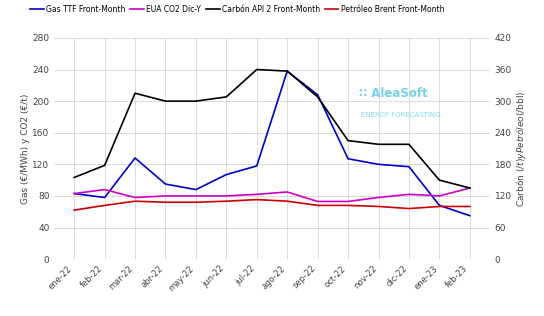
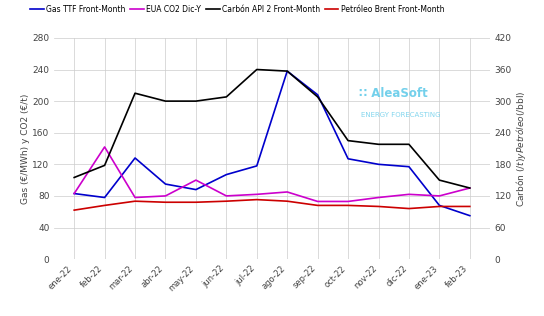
EUA CO2 Dic-Y/feb-22: 88 -> 142
EUA CO2 Dic-Y/may-22: 80 -> 100
